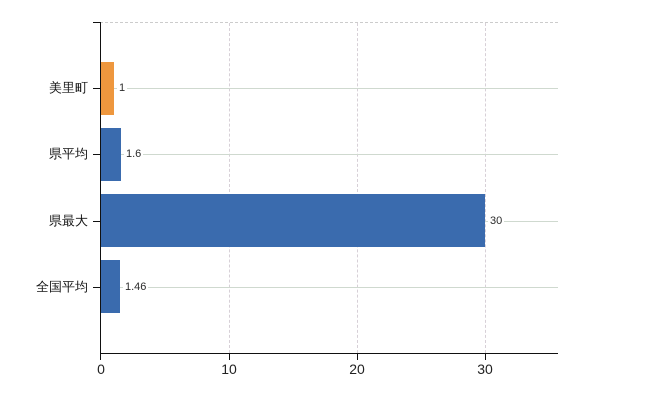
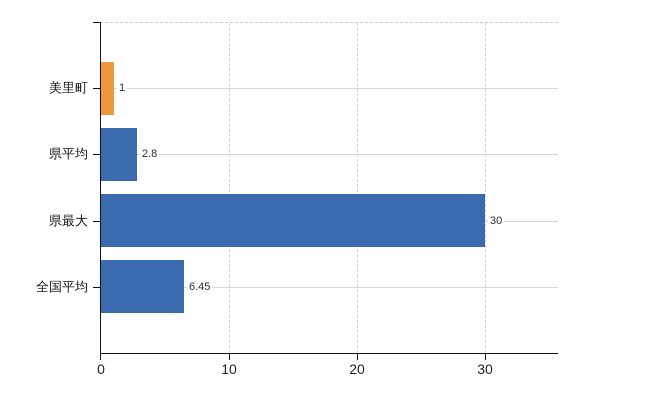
県平均: 1.6 -> 2.8
全国平均: 1.46 -> 6.45
